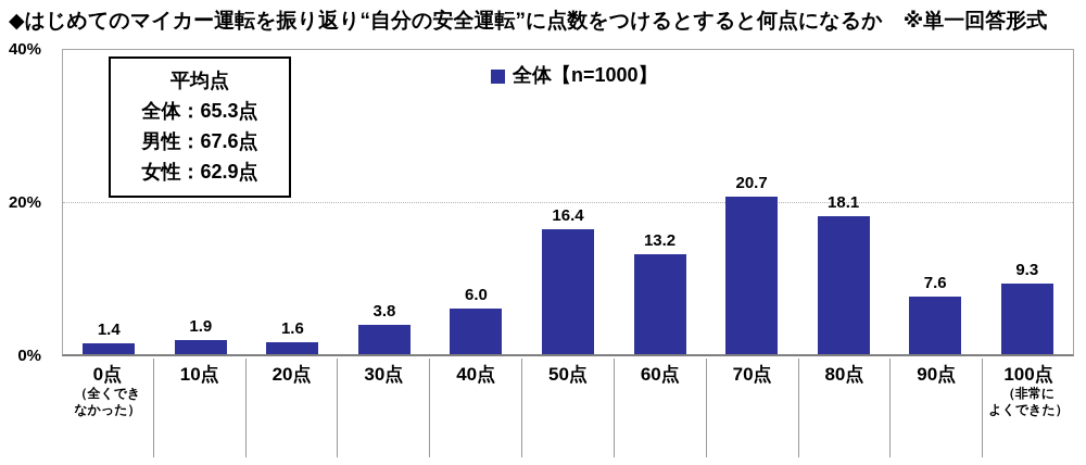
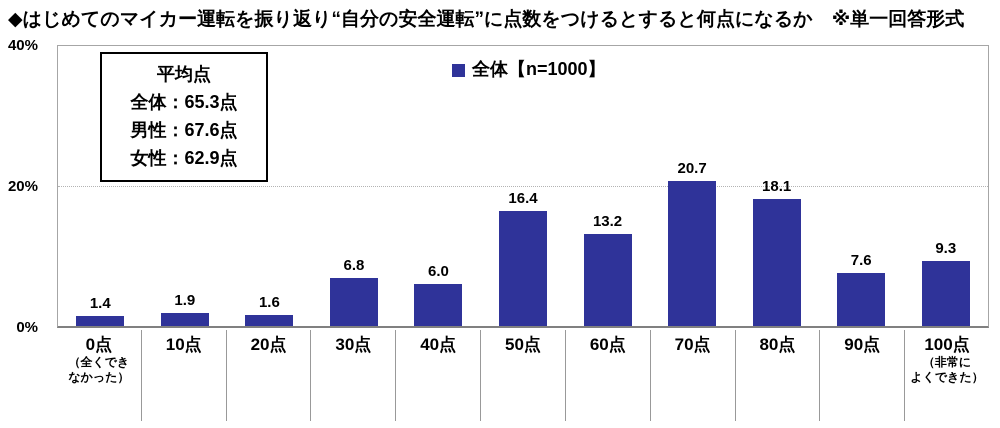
30点: 3.8 -> 6.8
